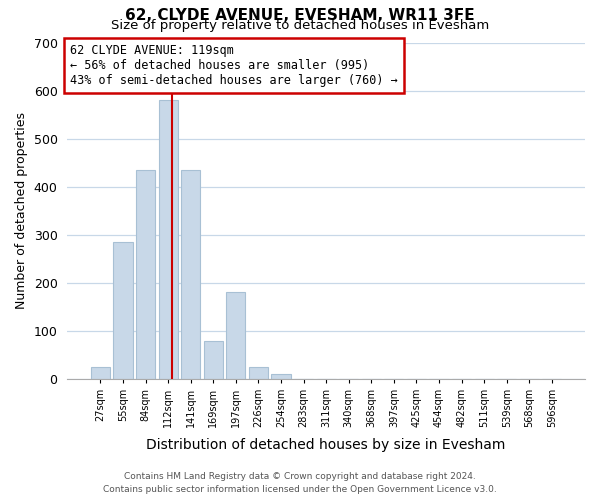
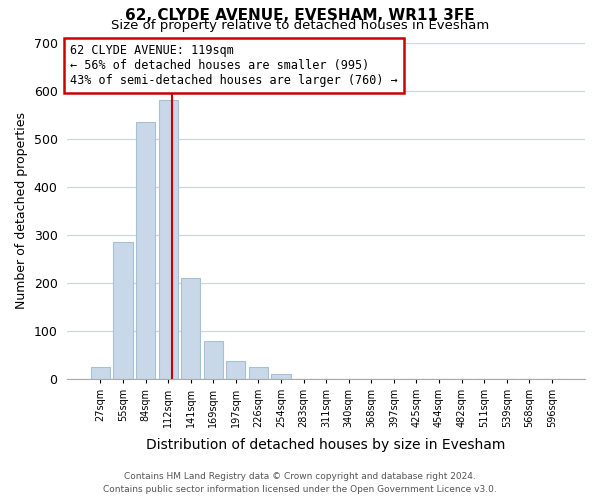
84sqm: 435 -> 534
141sqm: 435 -> 210
197sqm: 180 -> 37
